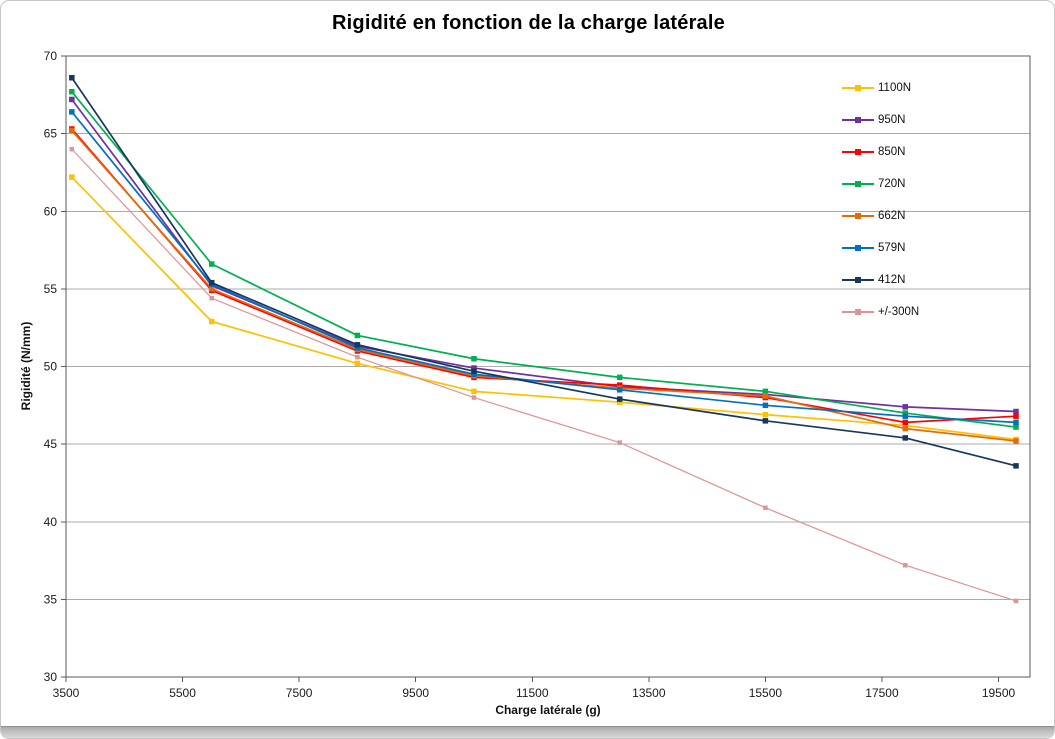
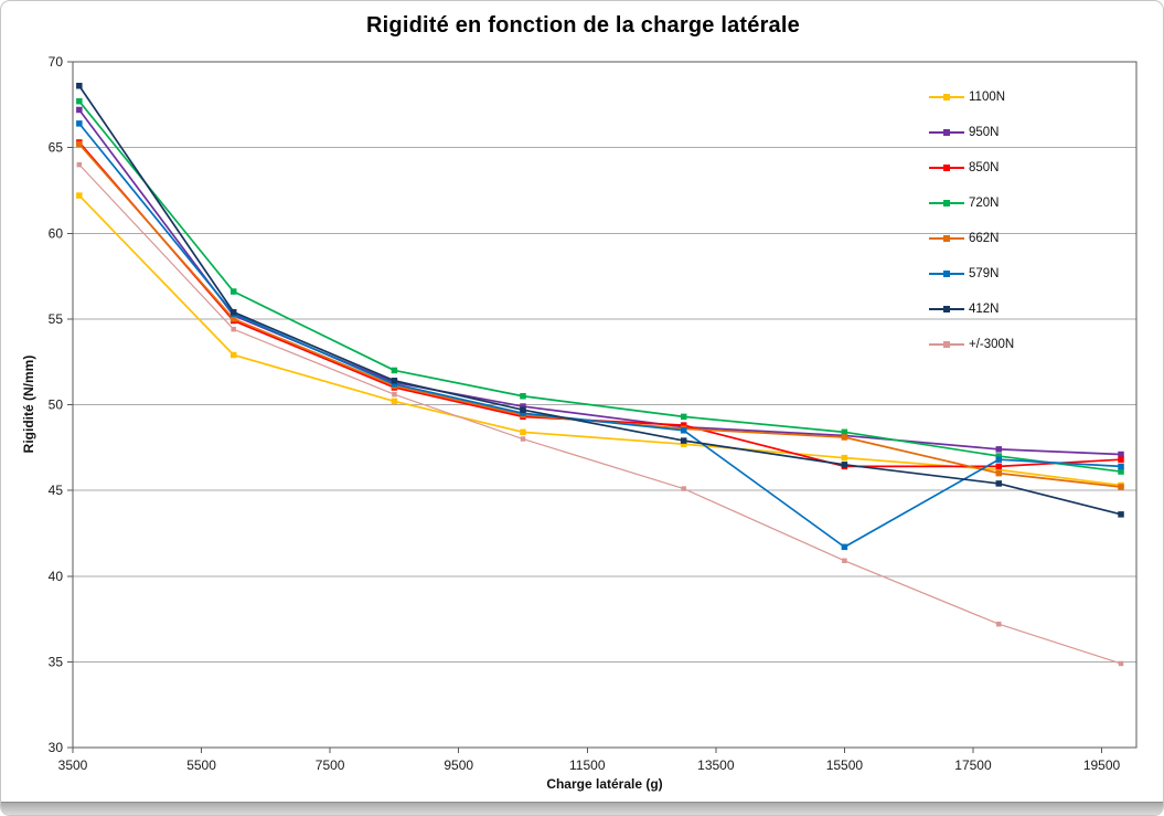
850N/15500: 48.0 -> 46.4
579N/15500: 47.5 -> 41.7
